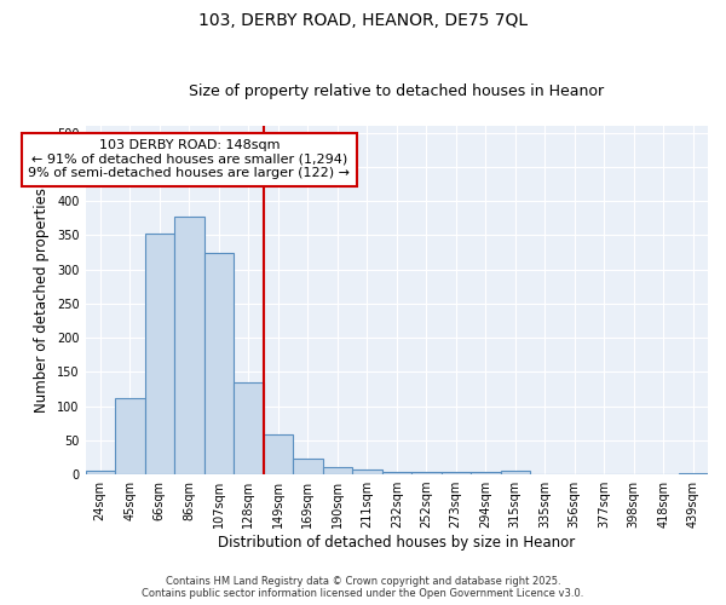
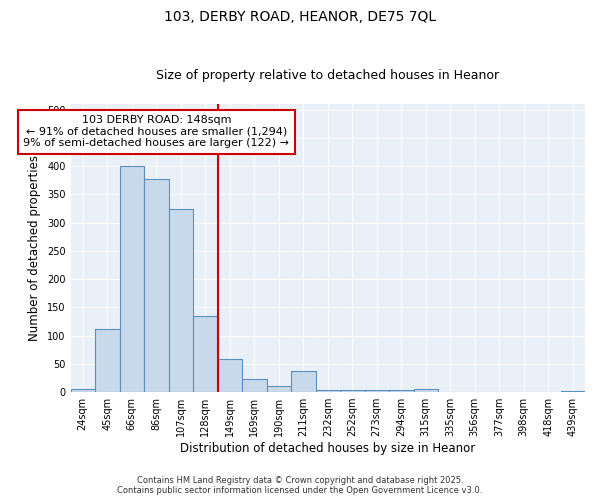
66sqm: 352 -> 400
211sqm: 8 -> 38
